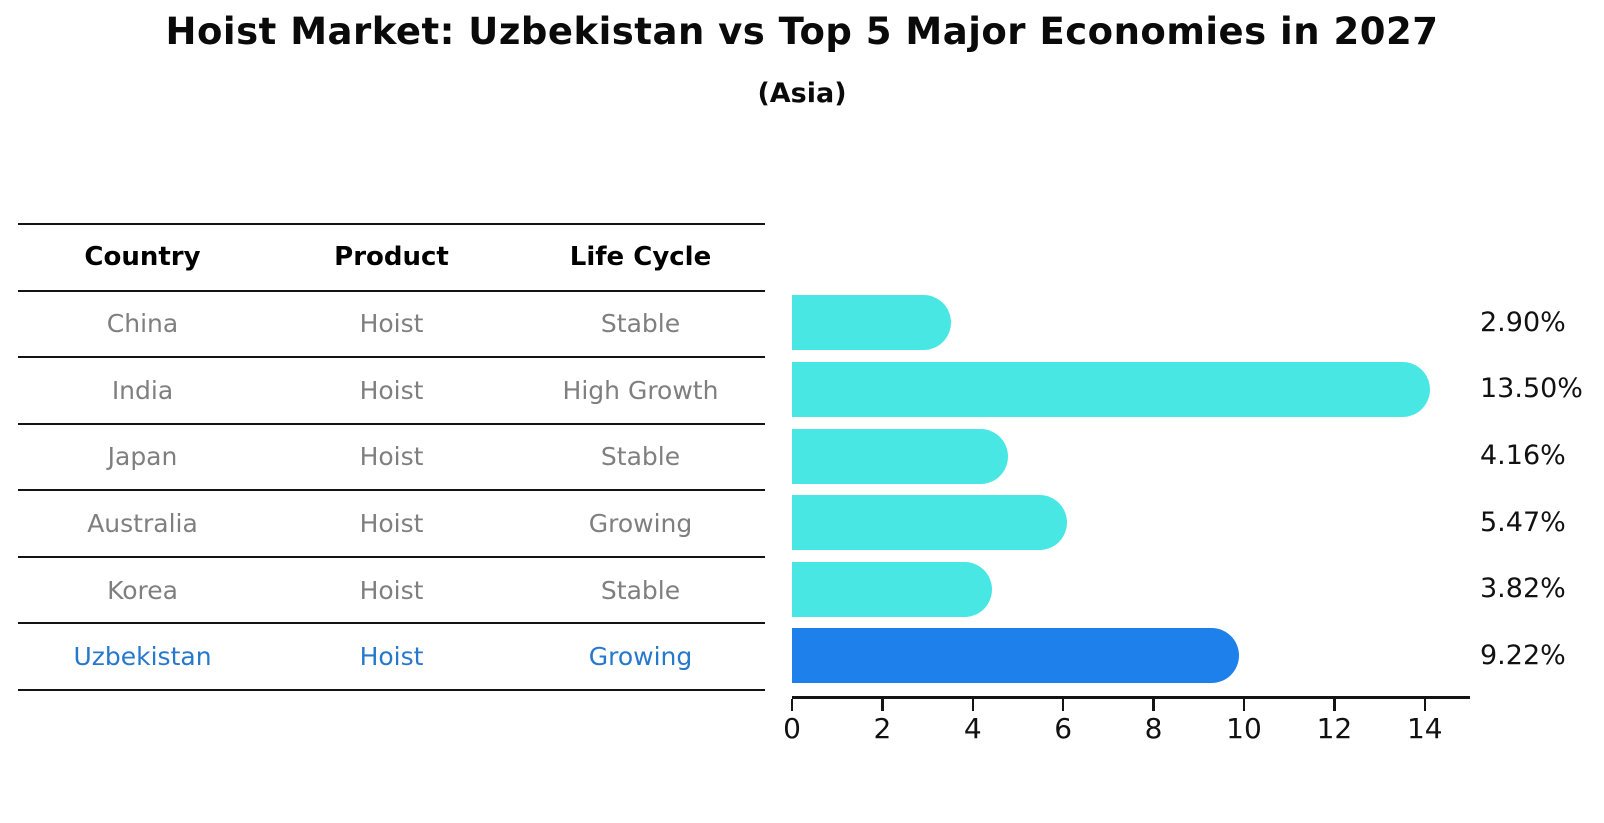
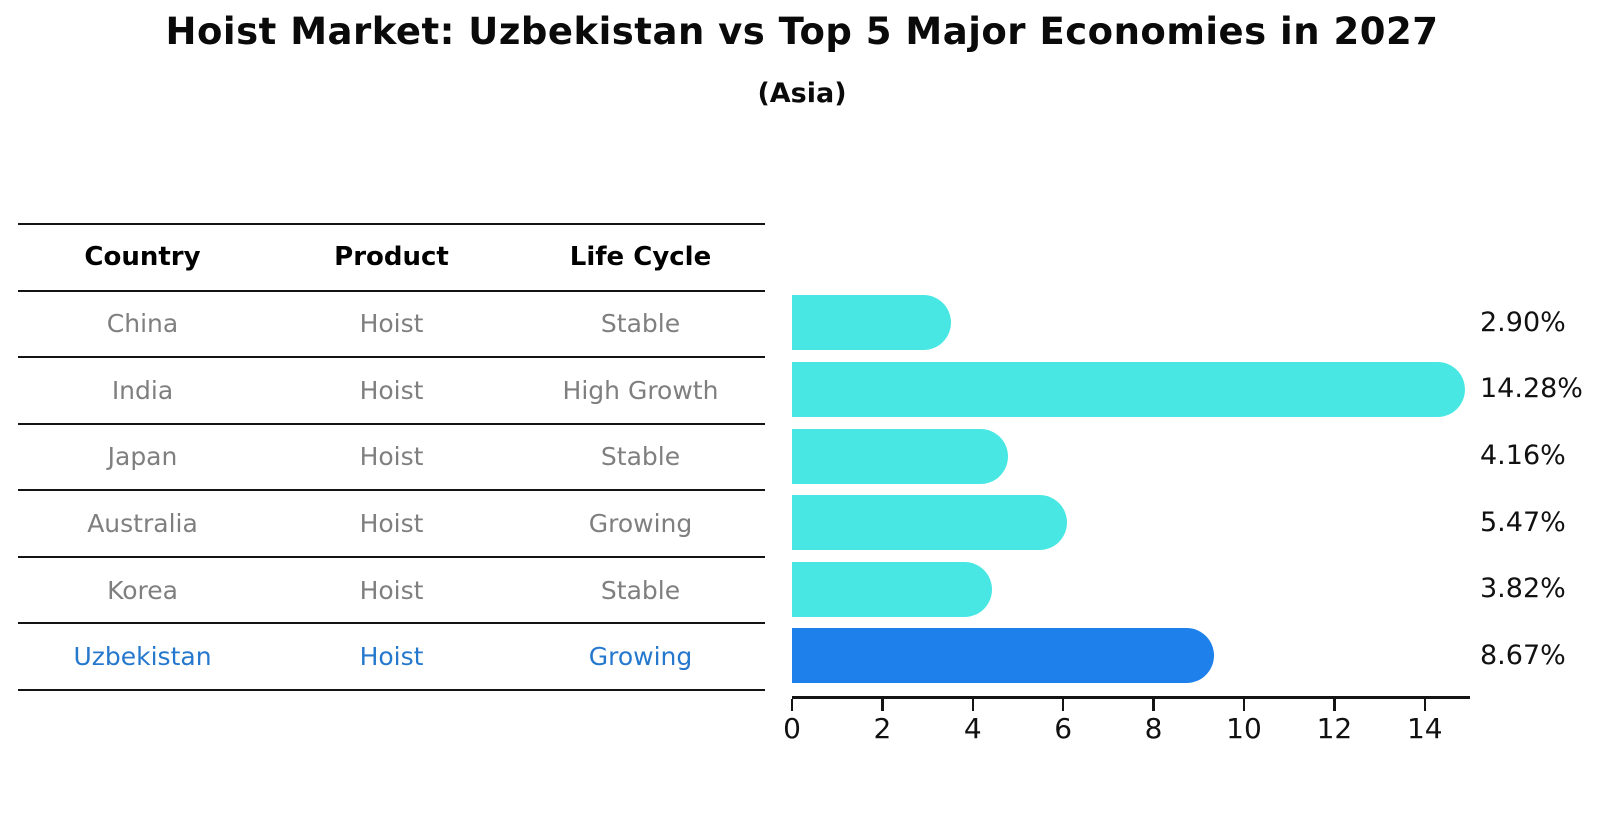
India: 13.50% -> 14.28%
Uzbekistan: 9.22% -> 8.67%
